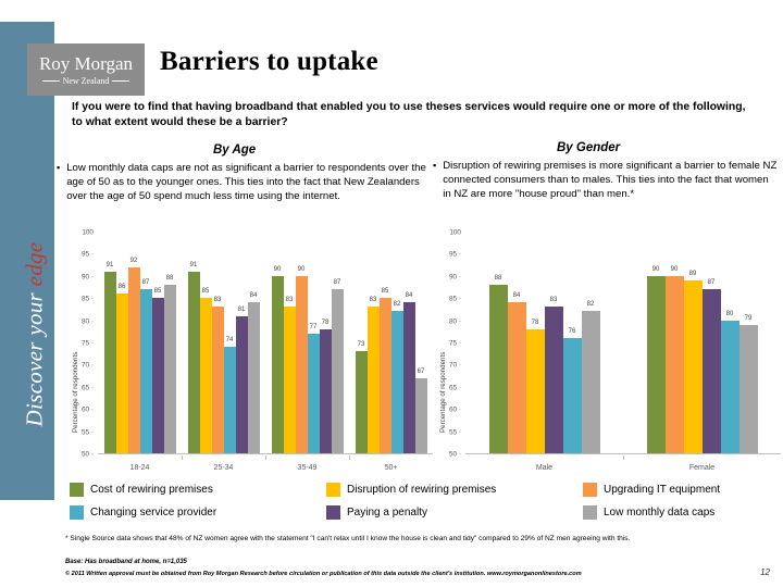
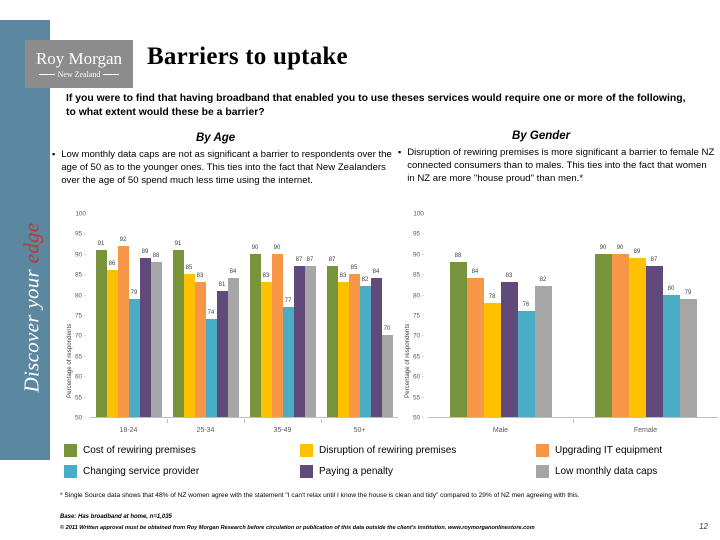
By Age/Changing service provider/18-24: 87 -> 79
By Age/Paying a penalty/18-24: 85 -> 89
By Age/Paying a penalty/35-49: 78 -> 87
By Age/Cost of rewiring premises/50+: 73 -> 87
By Age/Low monthly data caps/50+: 67 -> 70
